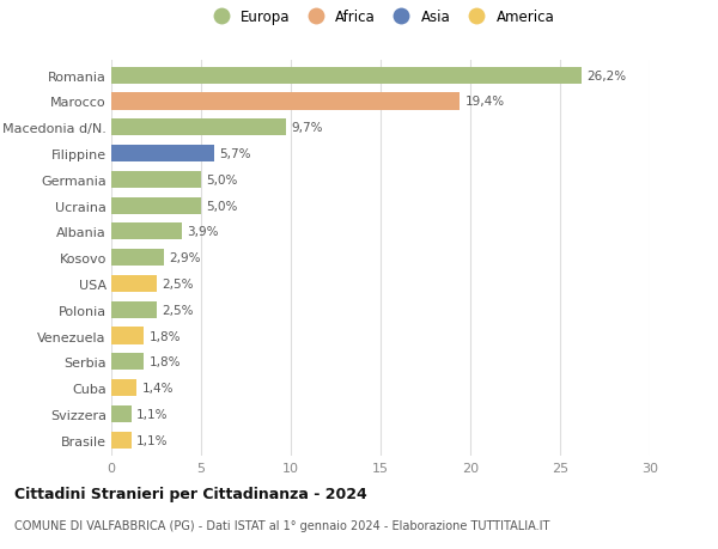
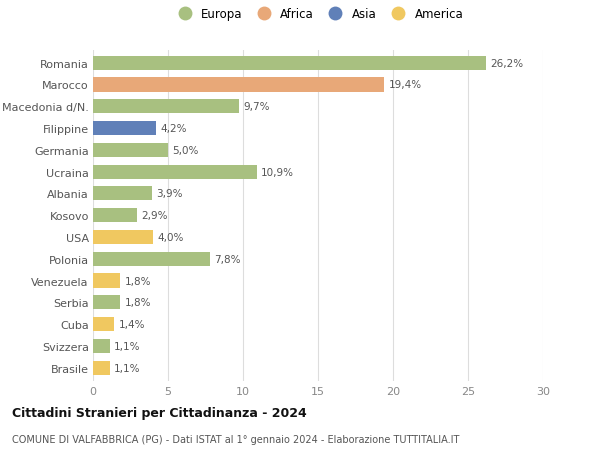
Filippine: 5,7% -> 4,2%
Ucraina: 5,0% -> 10,9%
USA: 2,5% -> 4,0%
Polonia: 2,5% -> 7,8%
